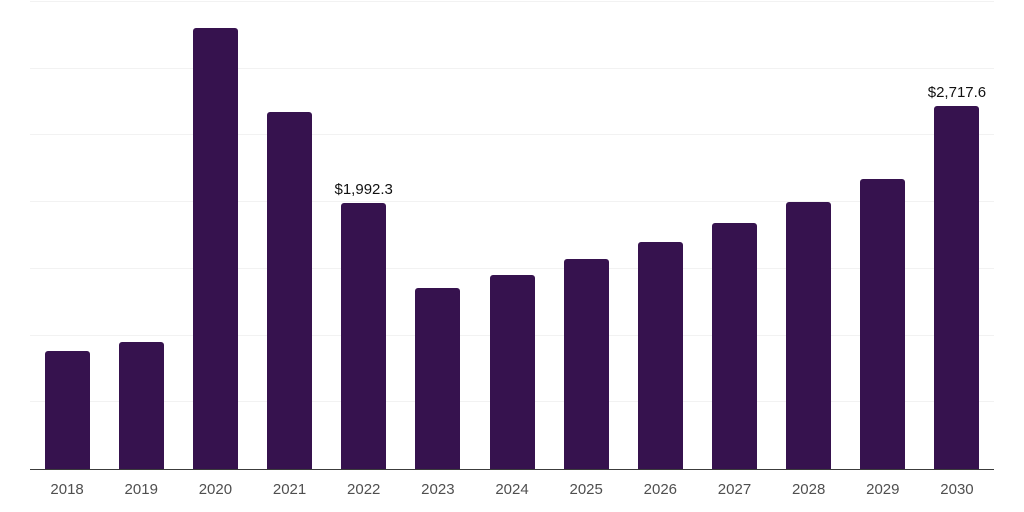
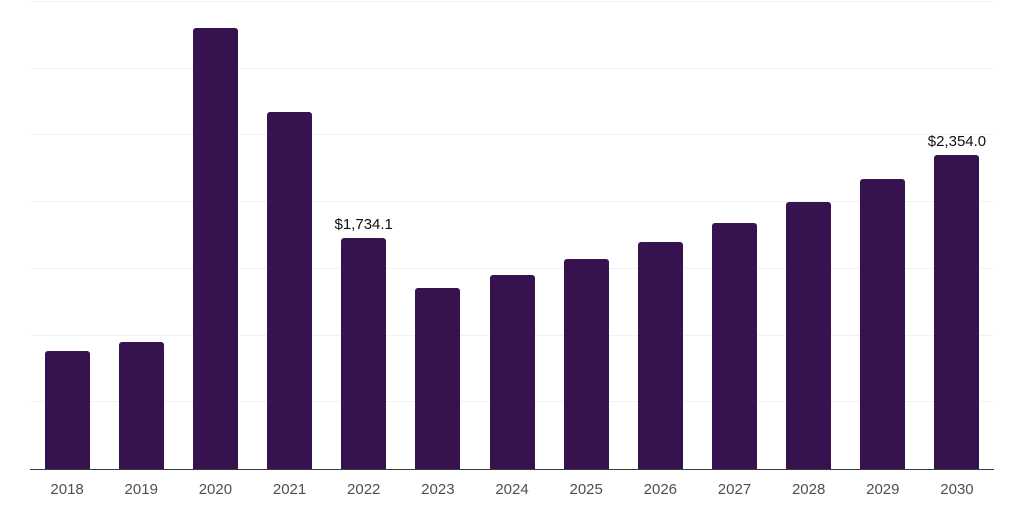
2022: $1,992.3 -> $1,734.1
2030: $2,717.6 -> $2,354.0
